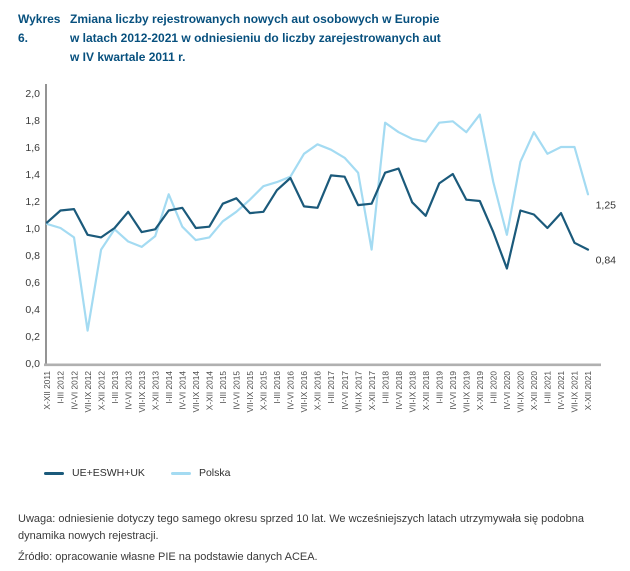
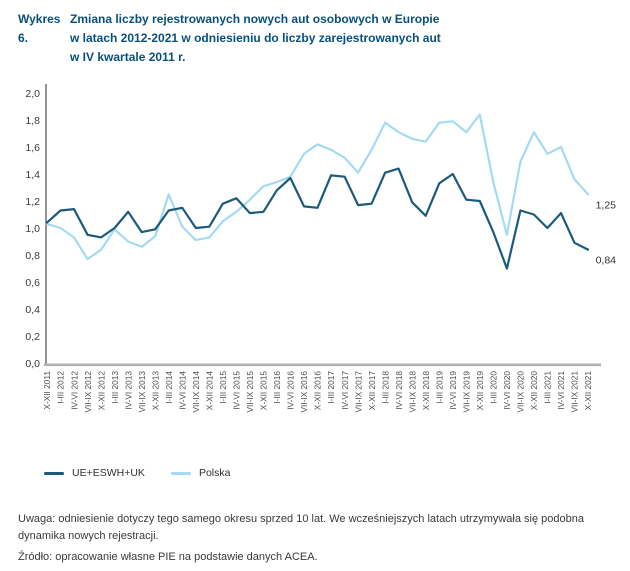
Polska/VII-IX 2012: 0,24 -> 0,77
Polska/X-XII 2017: 0,84 -> 1,58
Polska/VII-IX 2021: 1,60 -> 1,36
